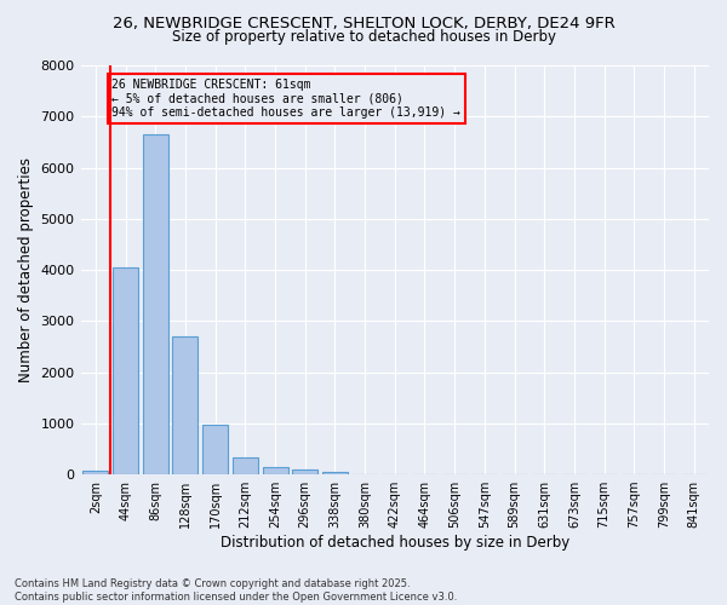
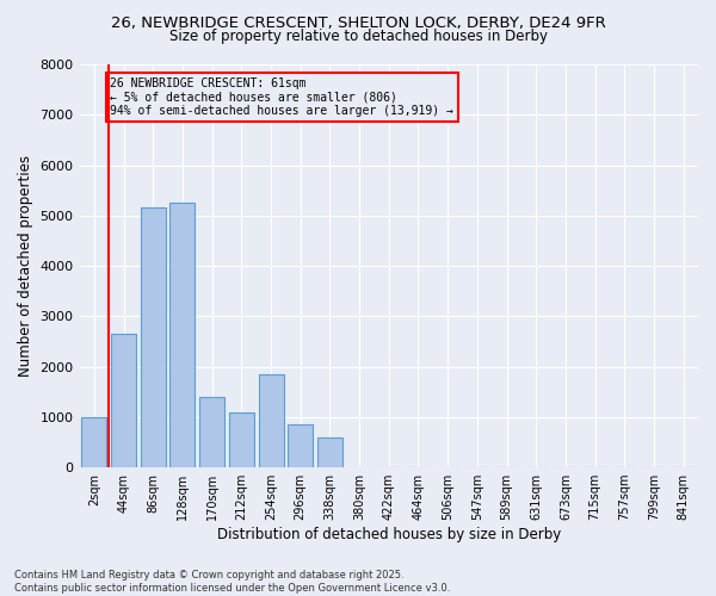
2sqm: 70 -> 1000
44sqm: 4050 -> 2650
86sqm: 6650 -> 5150
128sqm: 2700 -> 5250
170sqm: 980 -> 1400
212sqm: 330 -> 1100
254sqm: 140 -> 1850
296sqm: 100 -> 850
338sqm: 60 -> 600
